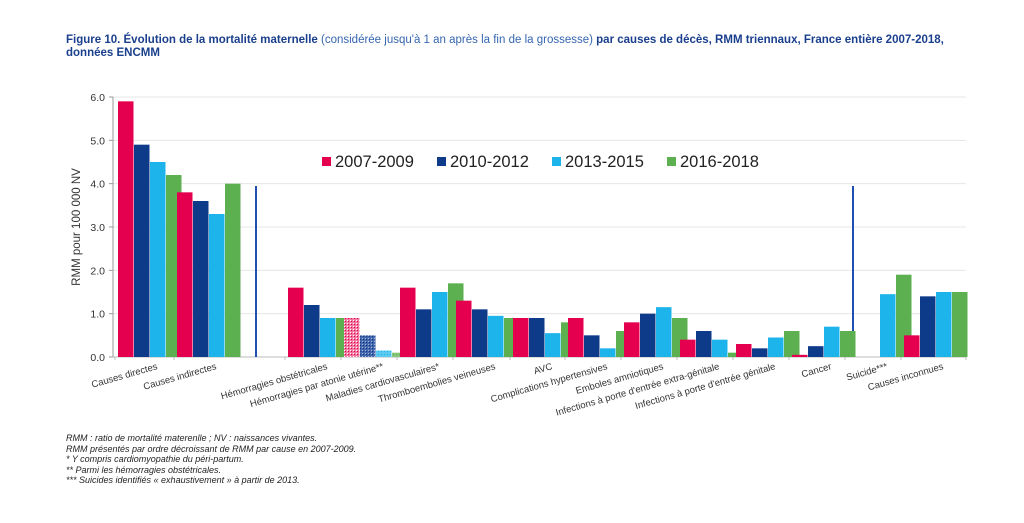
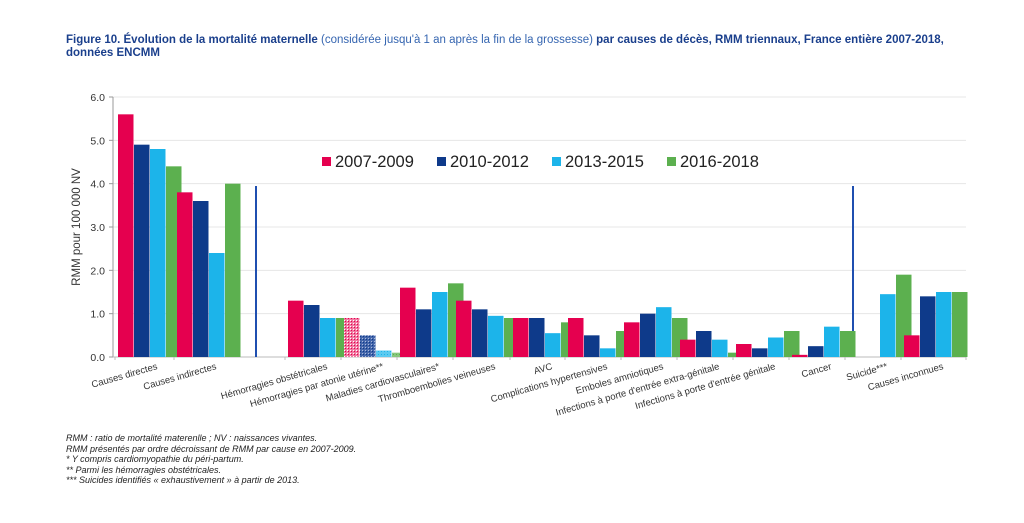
2007-2009/Causes directes: 5.9 -> 5.6
2013-2015/Causes directes: 4.5 -> 4.8
2016-2018/Causes directes: 4.2 -> 4.4
2013-2015/Causes indirectes: 3.3 -> 2.4
2007-2009/Hémorragies obstétricales: 1.6 -> 1.3
